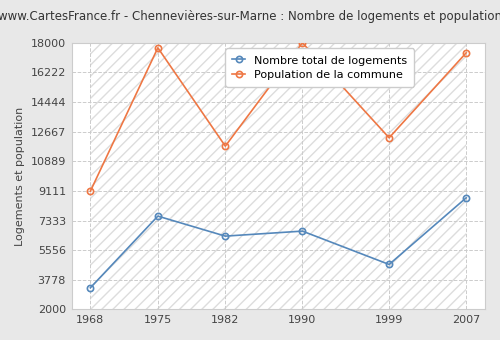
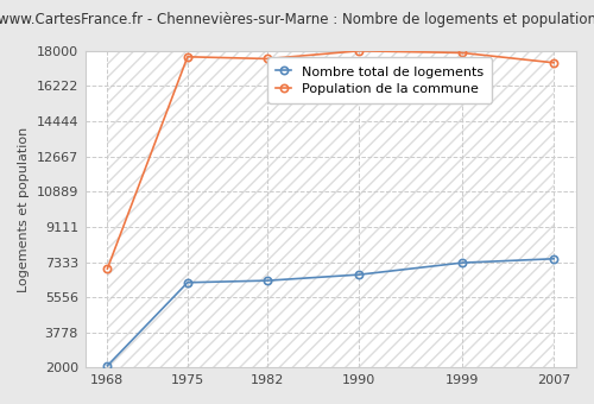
Nombre total de logements/1968: 3300 -> 2100
Population de la commune/1968: 9100 -> 7000
Nombre total de logements/1975: 7600 -> 6300
Population de la commune/1982: 11800 -> 17600
Nombre total de logements/1999: 4700 -> 7300
Population de la commune/1999: 12300 -> 17900
Nombre total de logements/2007: 8700 -> 7500
